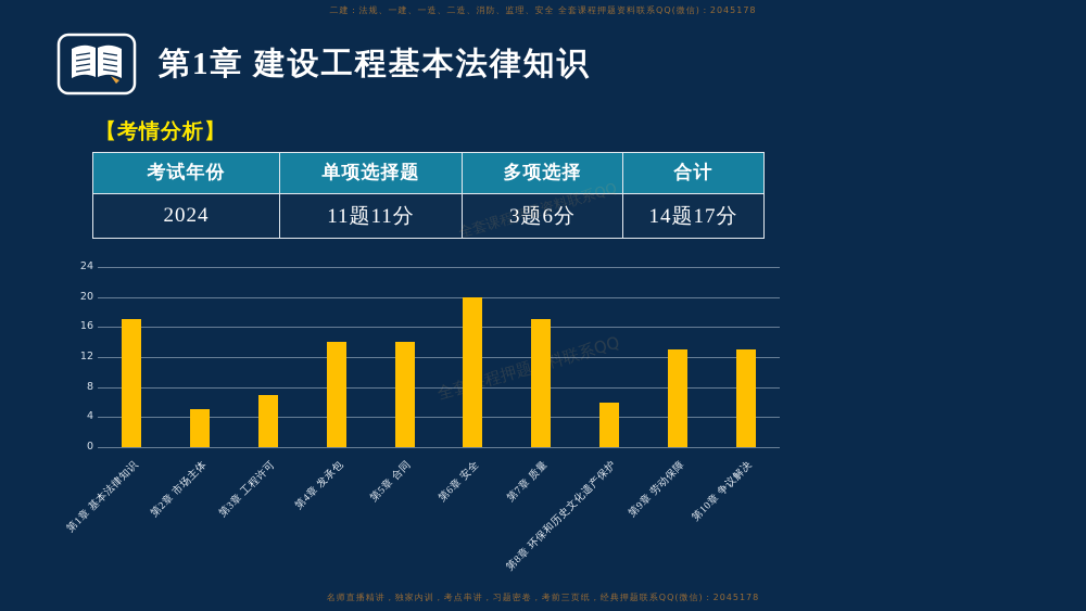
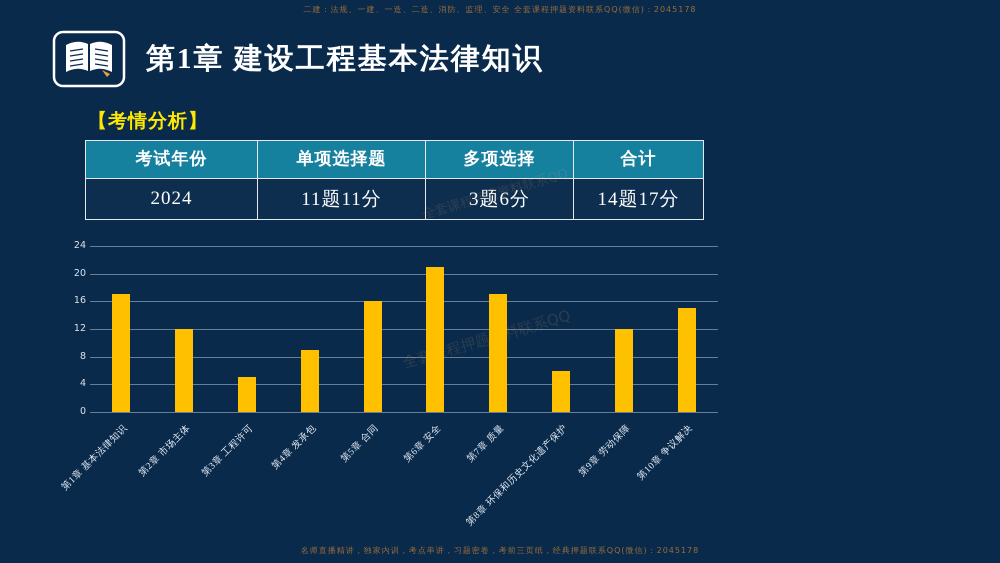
第2章 市场主体: 5 -> 12
第3章 工程许可: 7 -> 5
第4章 发承包: 14 -> 9
第5章 合同: 14 -> 16
第6章 安全: 20 -> 21
第9章 劳动保障: 13 -> 12
第10章 争议解决: 13 -> 15
